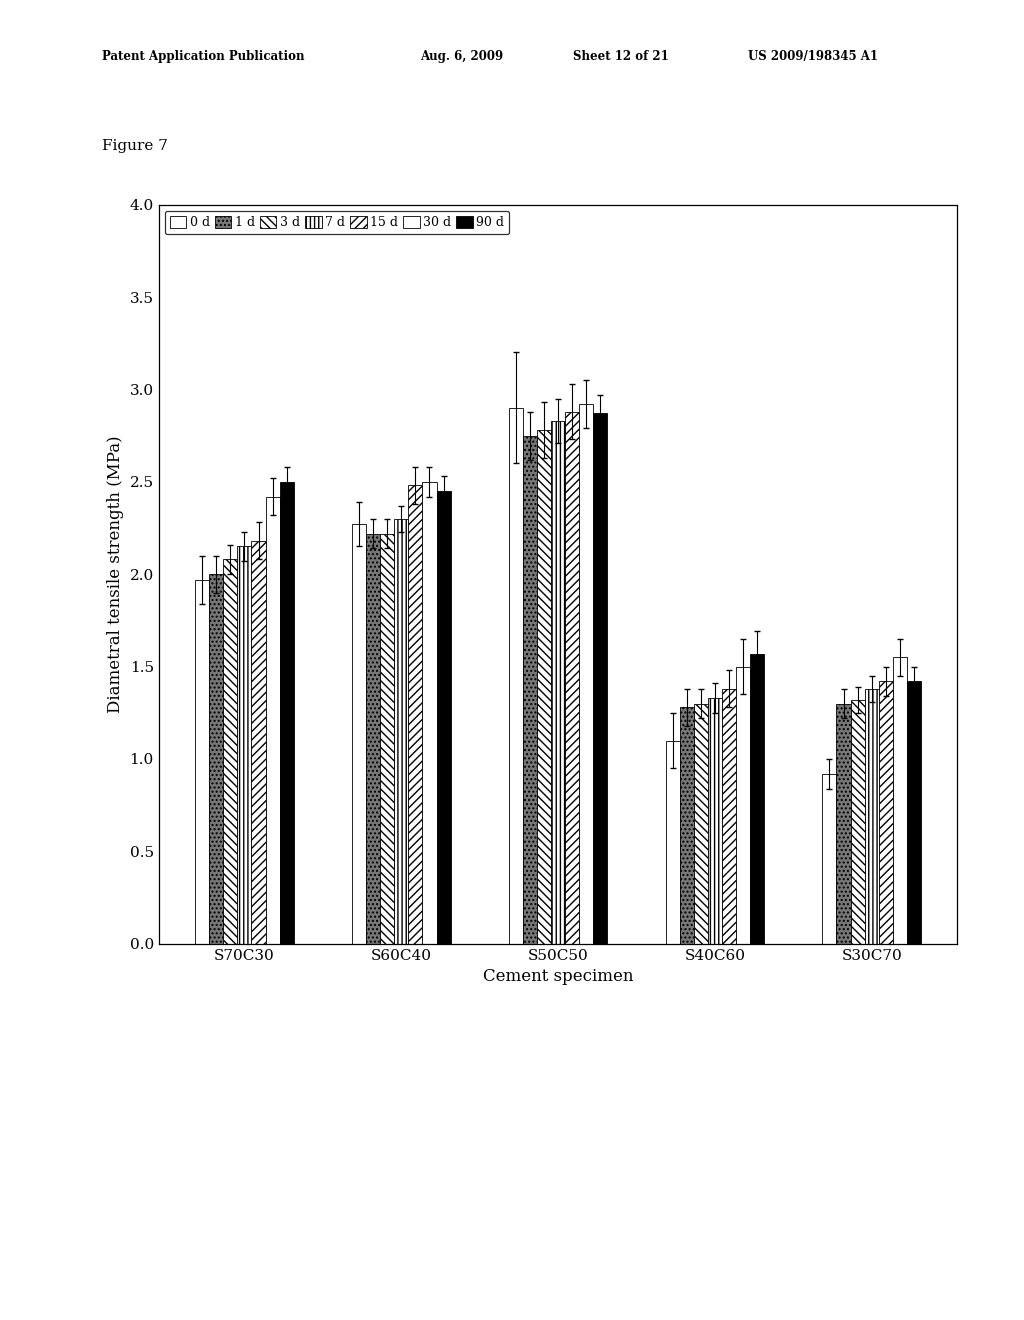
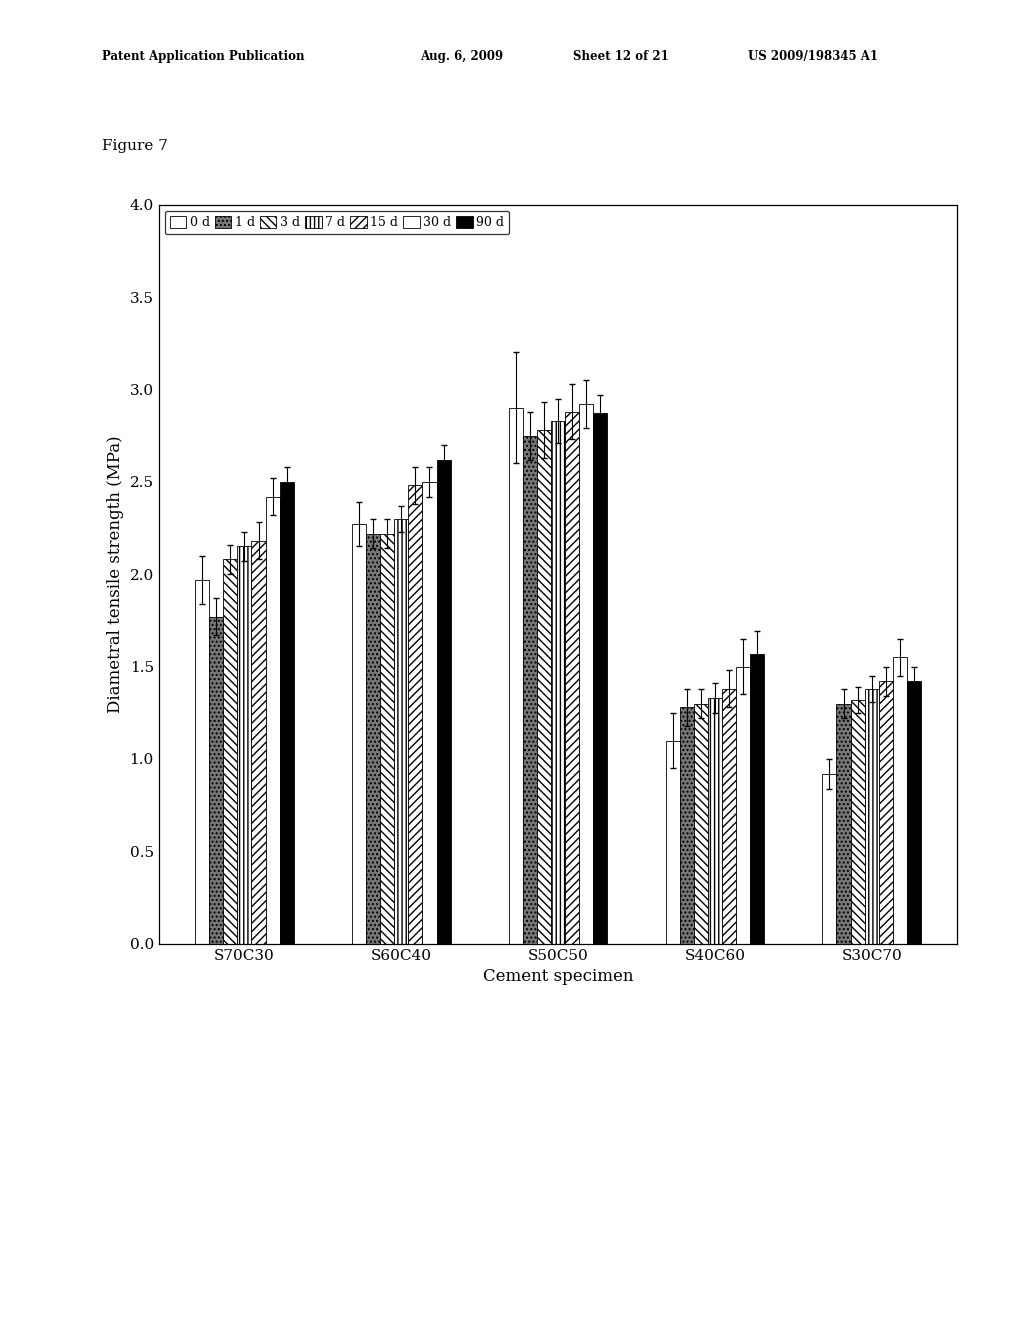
1 d/S70C30: 2.00 -> 1.77
90 d/S60C40: 2.45 -> 2.62
